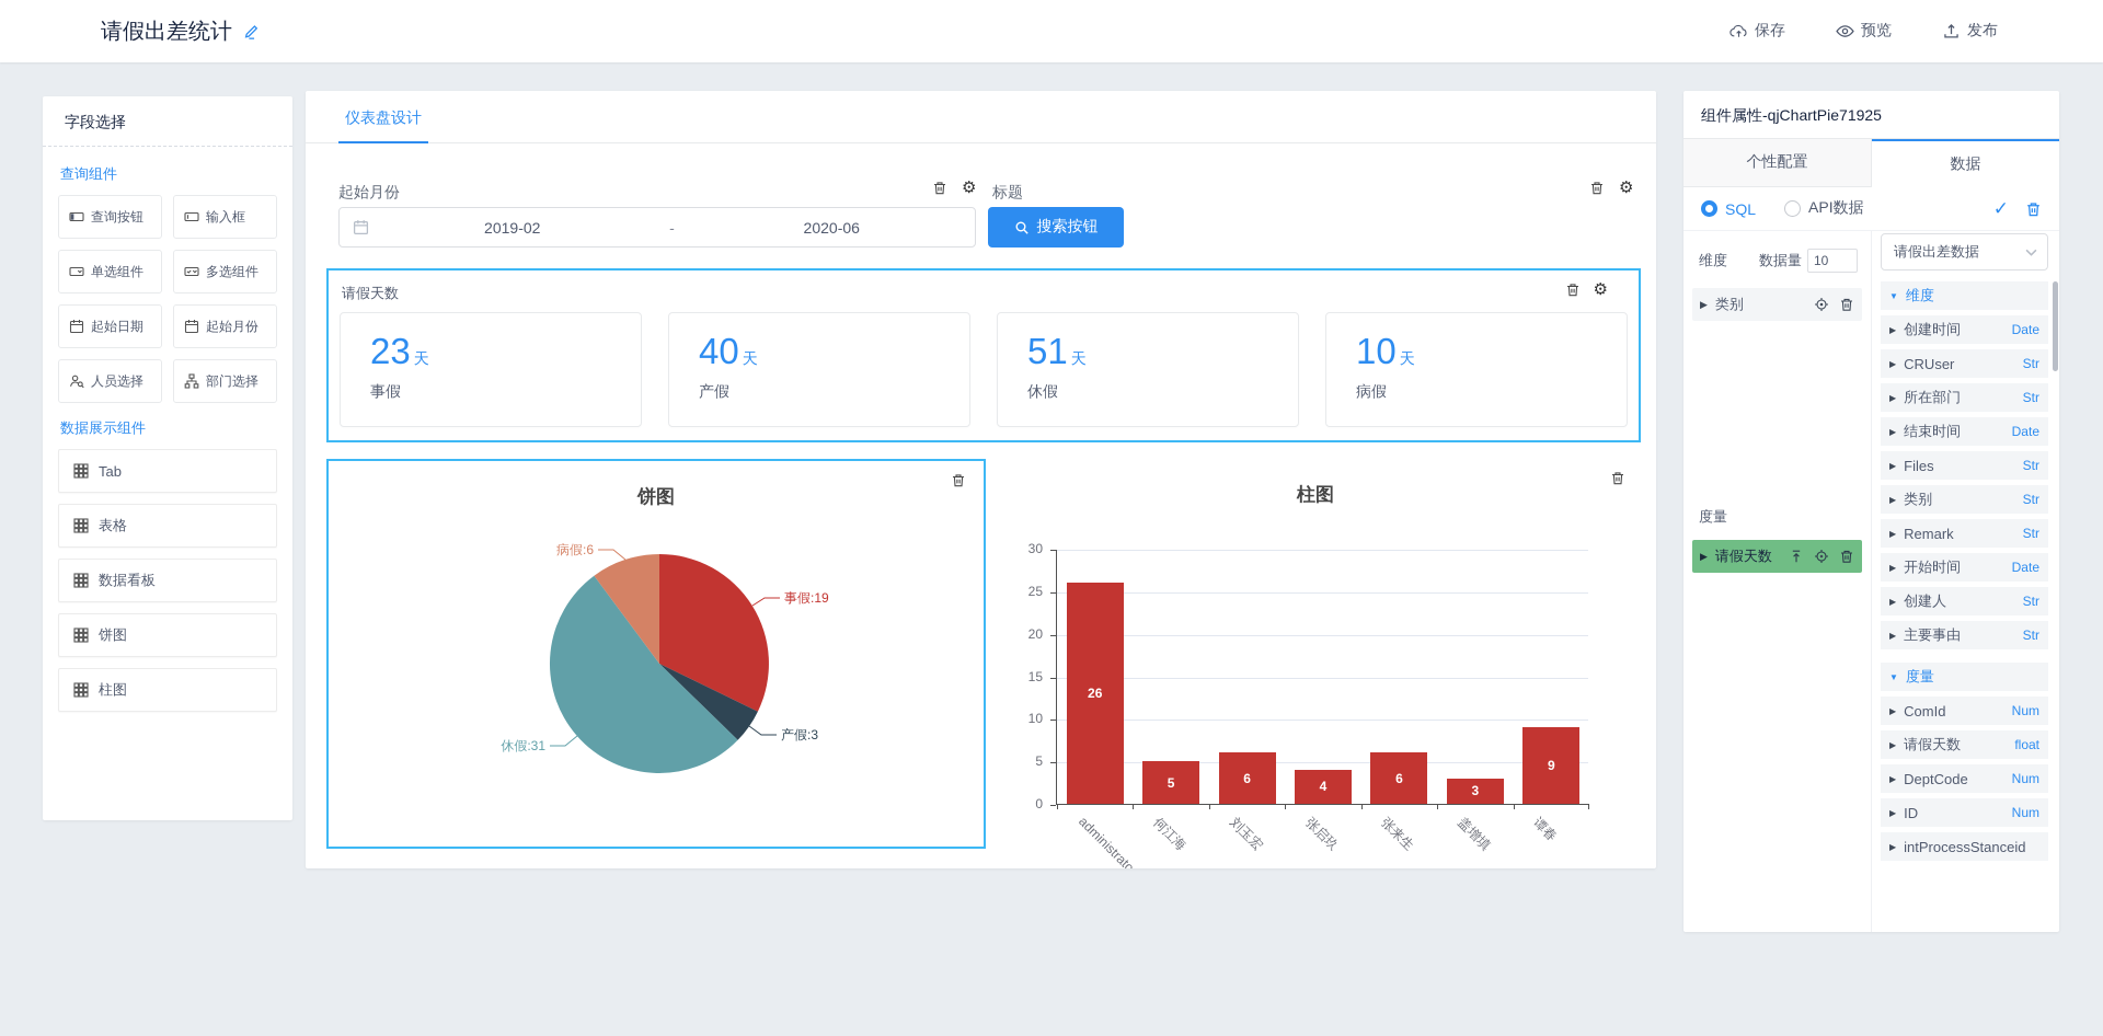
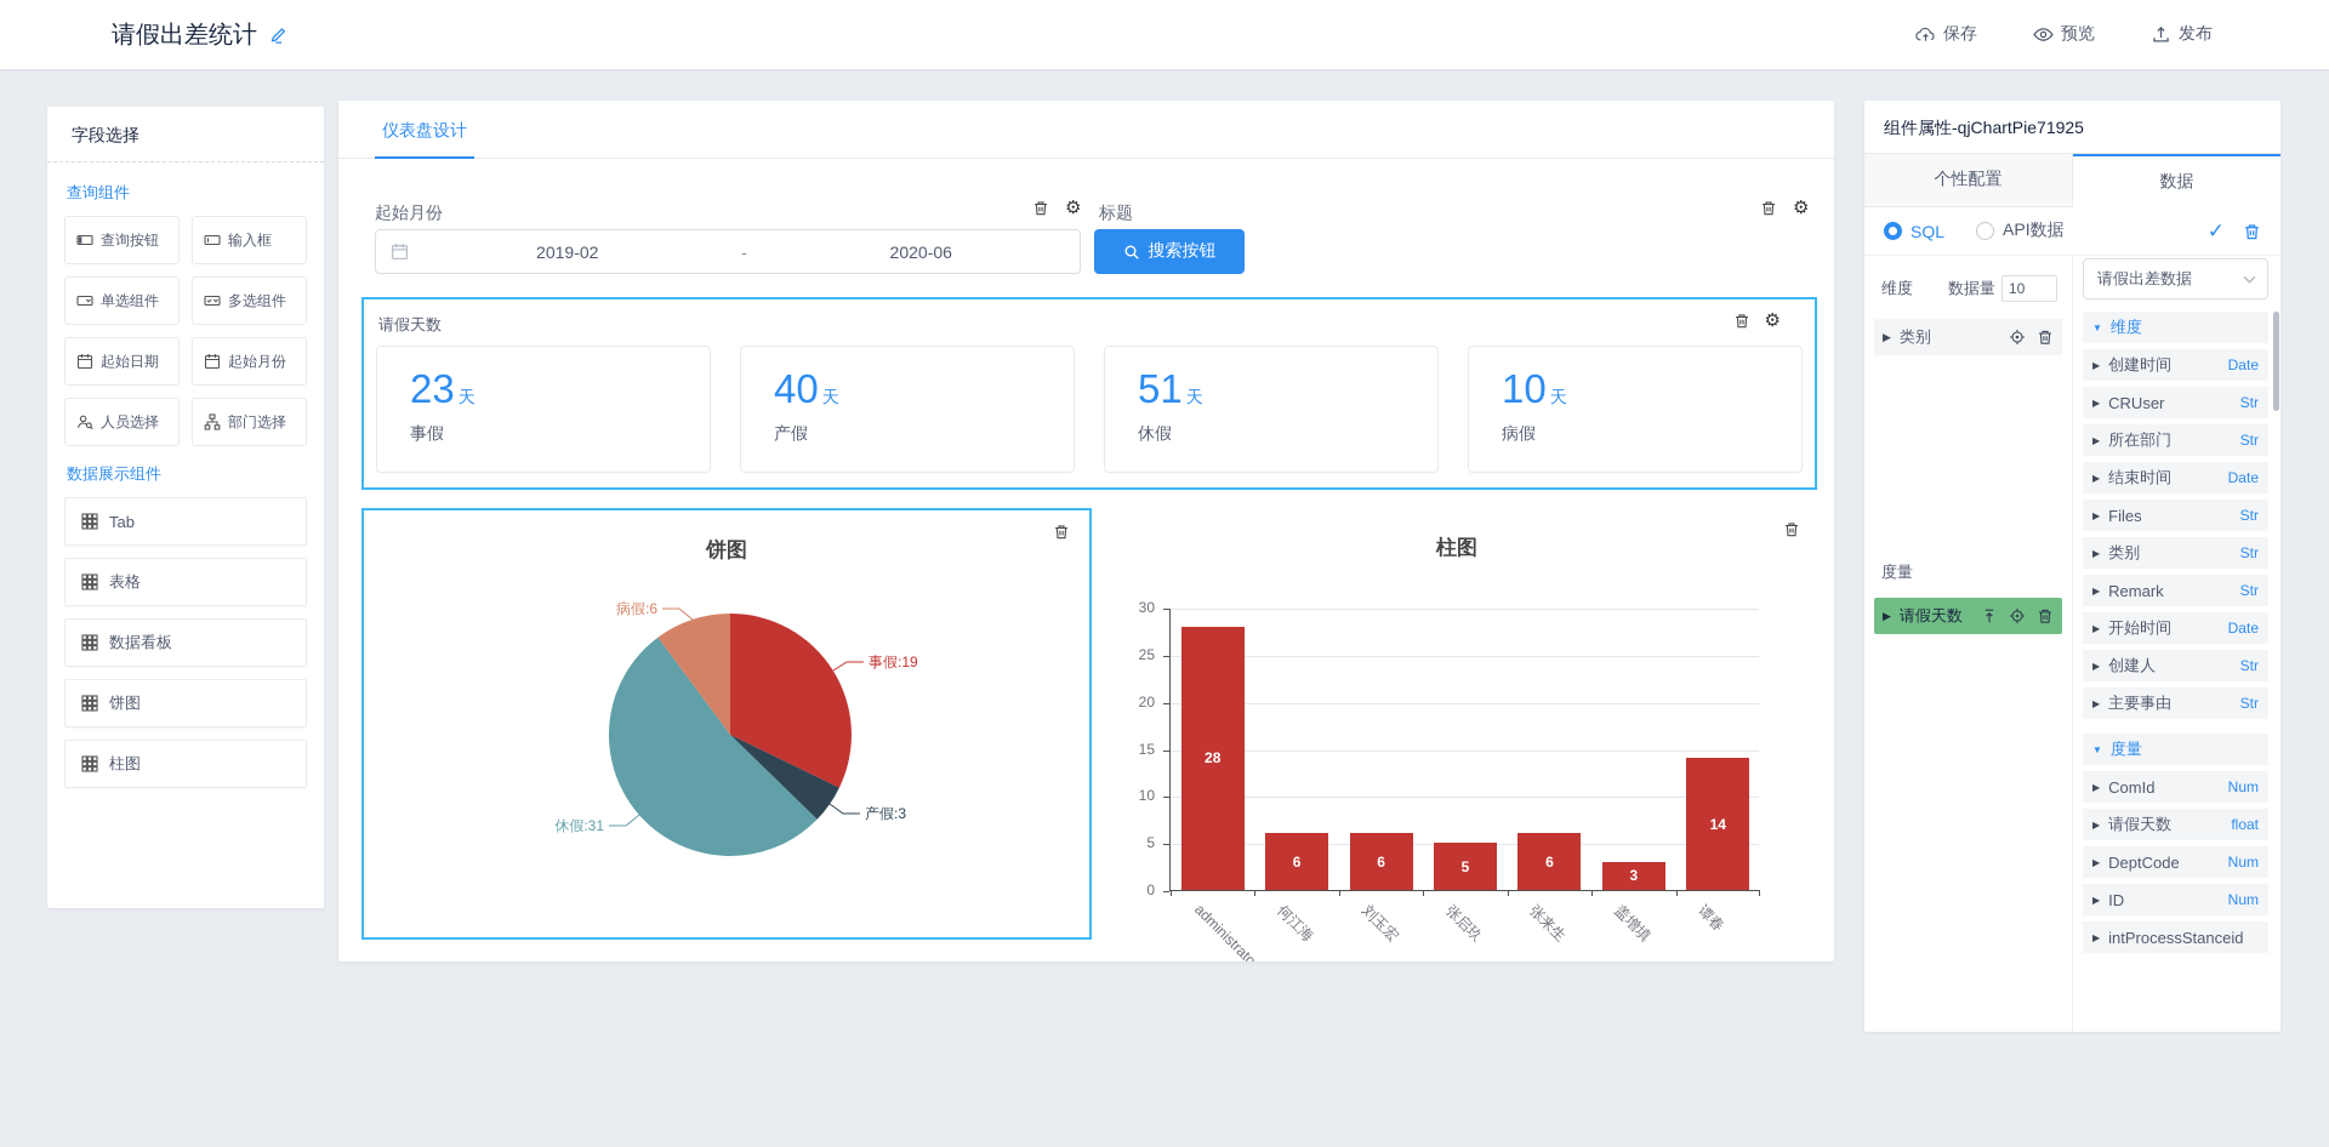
柱图/administrator: 26 -> 28
柱图/何江海: 5 -> 6
柱图/张启玖: 4 -> 5
柱图/谭春: 9 -> 14
